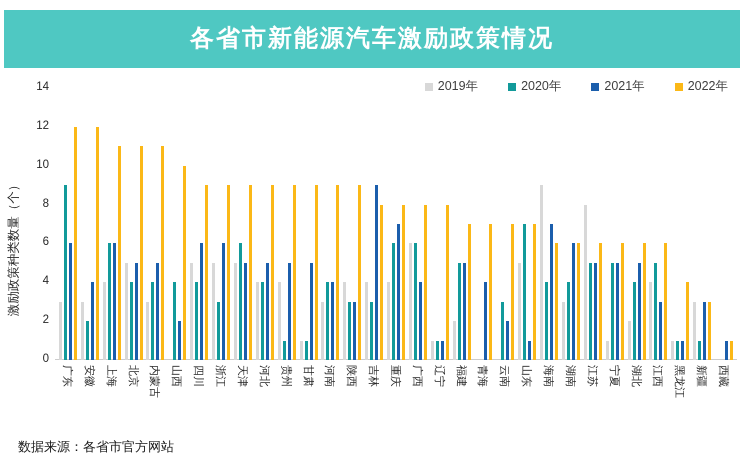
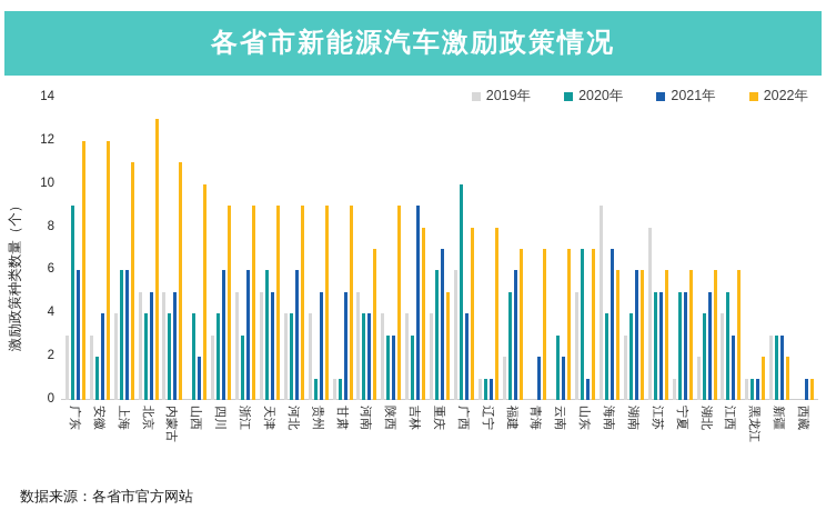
2022年/北京: 11 -> 13
2019年/内蒙古: 3 -> 5
2019年/四川: 5 -> 3
2021年/河北: 5 -> 6
2019年/河南: 3 -> 5
2022年/河南: 9 -> 7
2022年/重庆: 8 -> 5
2020年/广西: 6 -> 10
2021年/福建: 5 -> 6
2021年/青海: 4 -> 2
2022年/黑龙江: 4 -> 2
2020年/新疆: 1 -> 3
2022年/新疆: 3 -> 2
